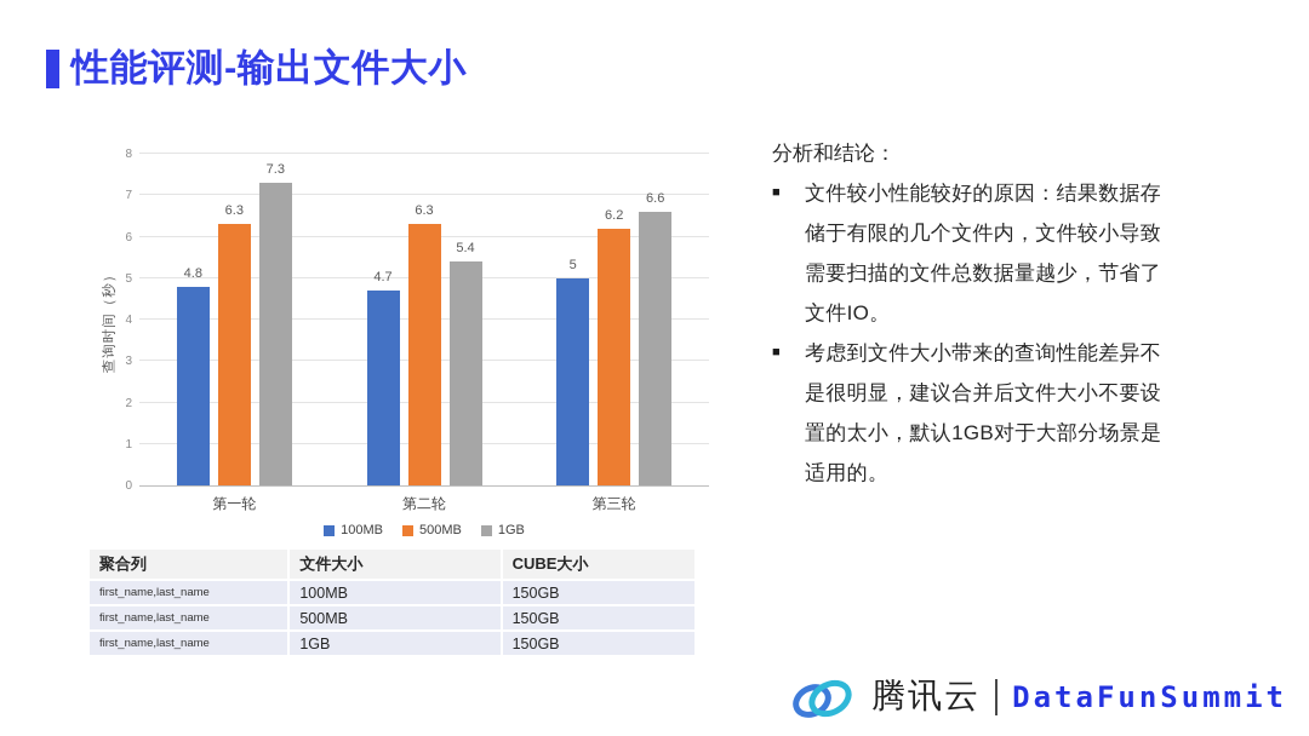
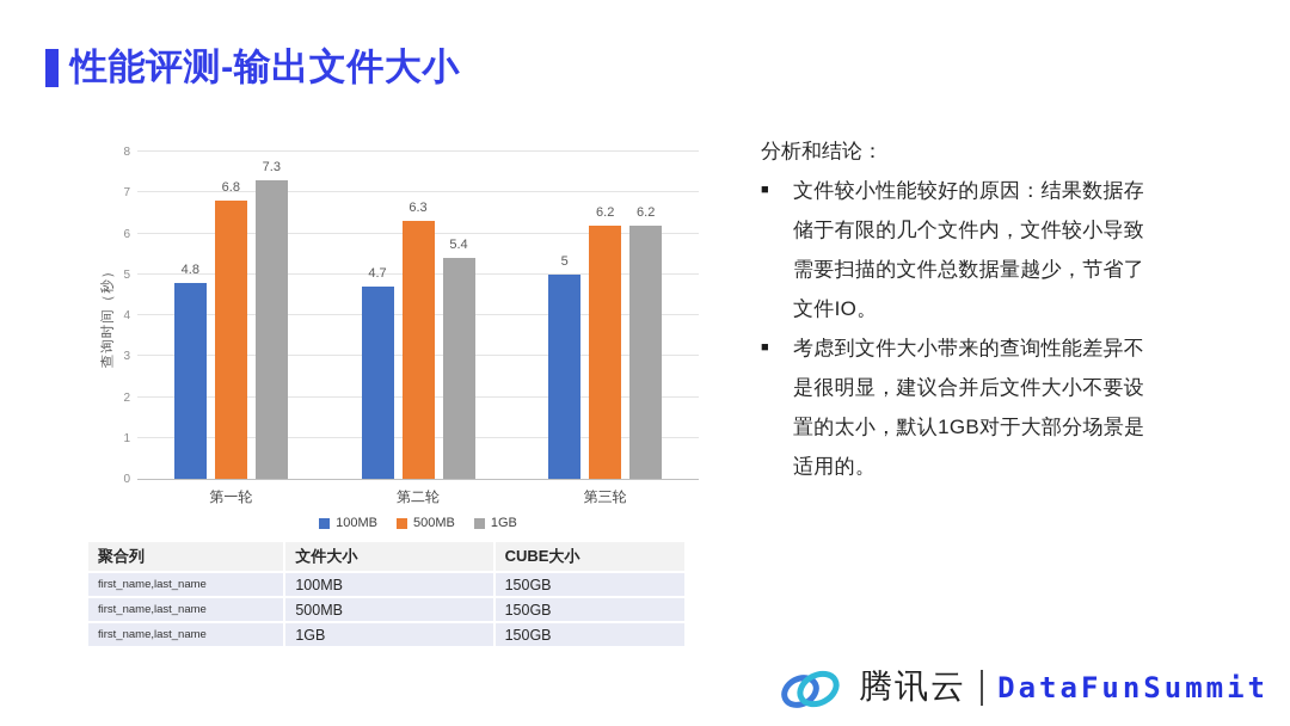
500MB/第一轮: 6.3 -> 6.8
1GB/第三轮: 6.6 -> 6.2
